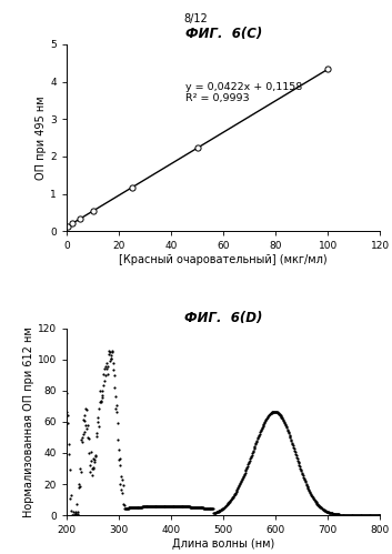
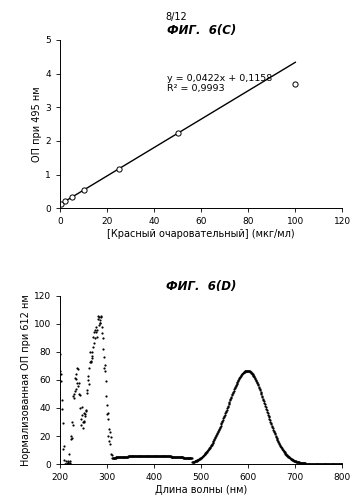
ФИГ. 6(С)/100: 4.34 -> 3.70
